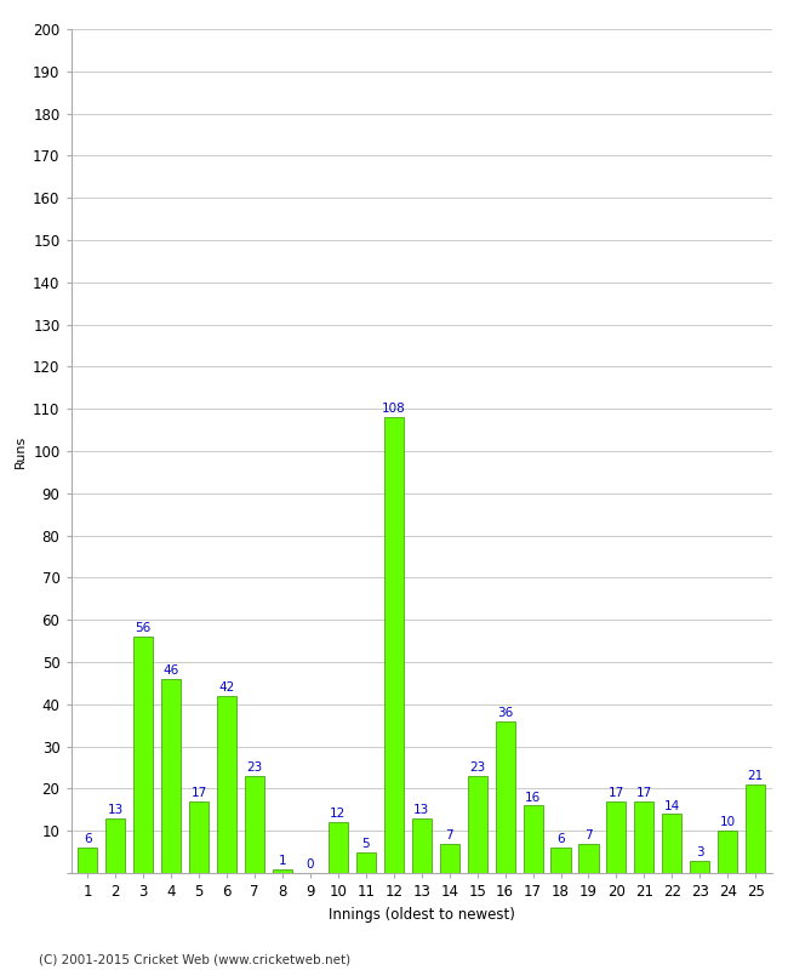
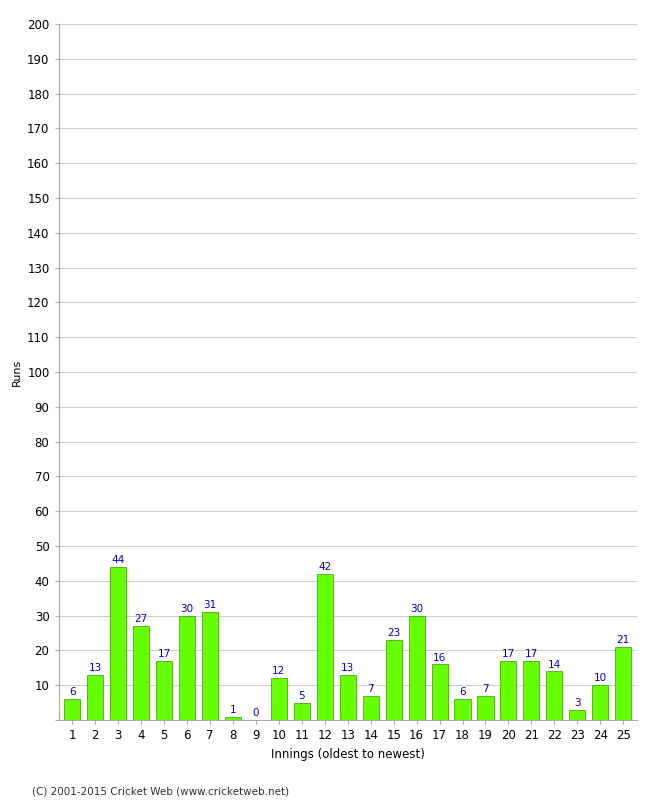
3: 56 -> 44
4: 46 -> 27
6: 42 -> 30
7: 23 -> 31
12: 108 -> 42
16: 36 -> 30
